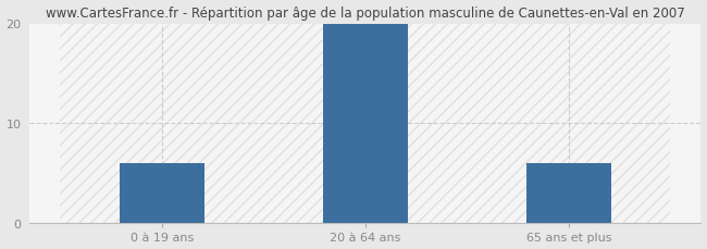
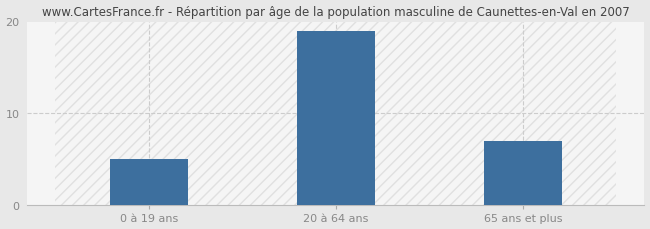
0 à 19 ans: 6 -> 5
20 à 64 ans: 20 -> 19
65 ans et plus: 6 -> 7
